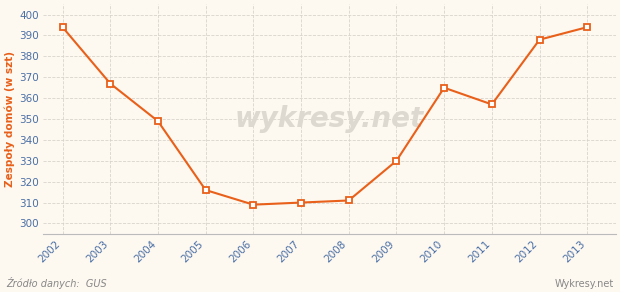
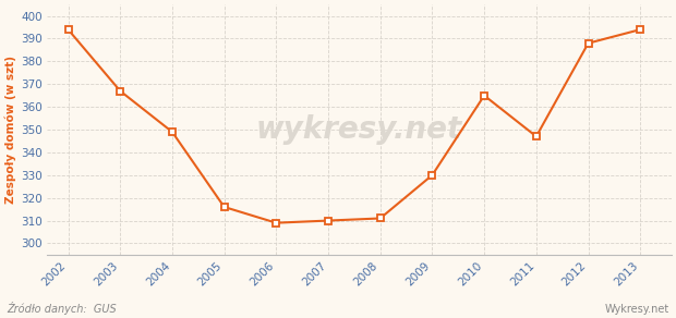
2011: 357 -> 347
